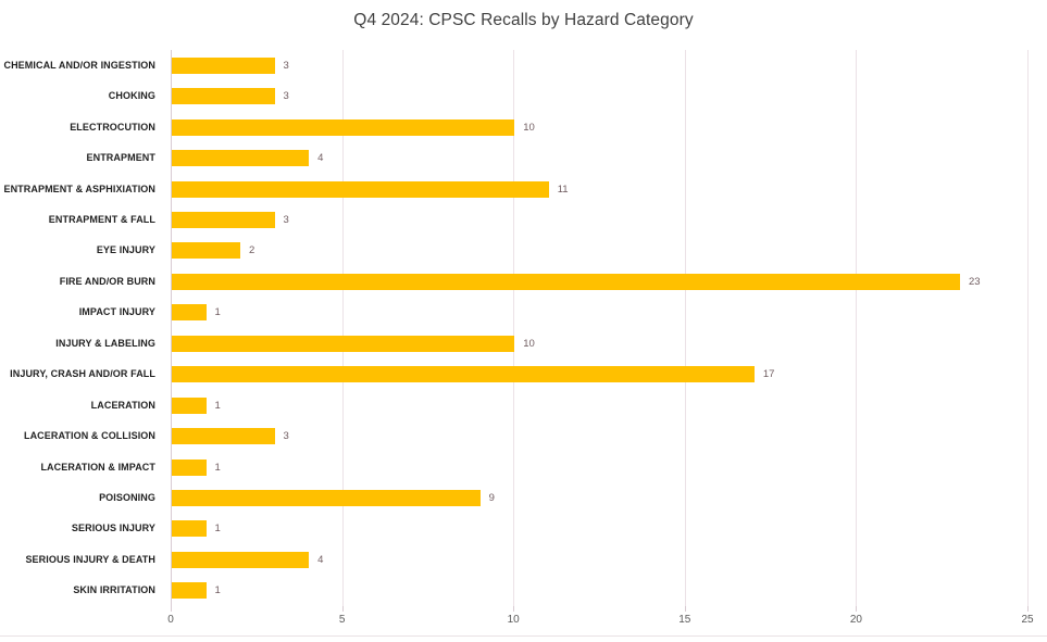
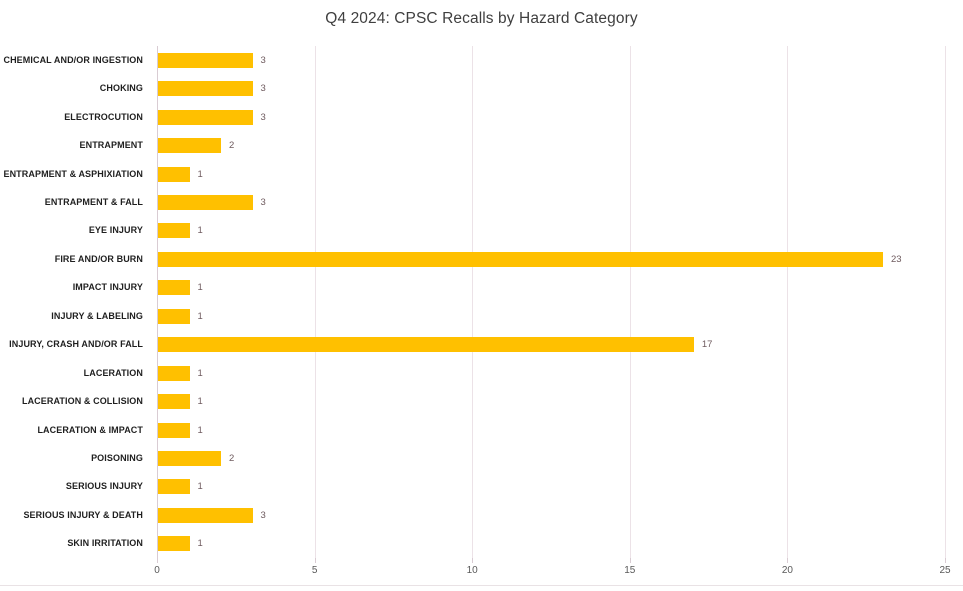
ELECTROCUTION: 10 -> 3
ENTRAPMENT: 4 -> 2
ENTRAPMENT & ASPHIXIATION: 11 -> 1
EYE INJURY: 2 -> 1
INJURY & LABELING: 10 -> 1
LACERATION & COLLISION: 3 -> 1
POISONING: 9 -> 2
SERIOUS INJURY & DEATH: 4 -> 3
